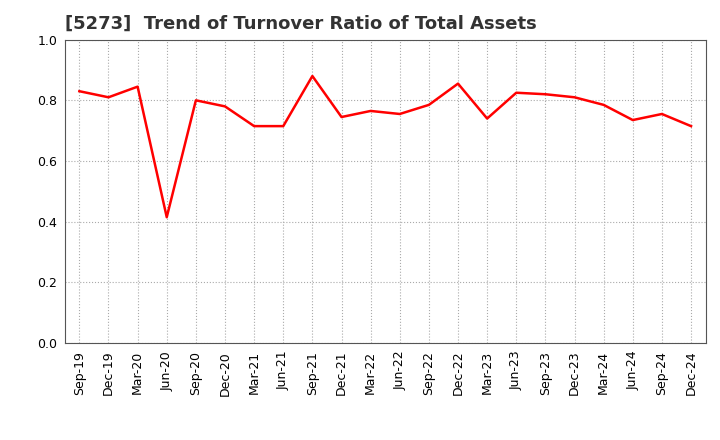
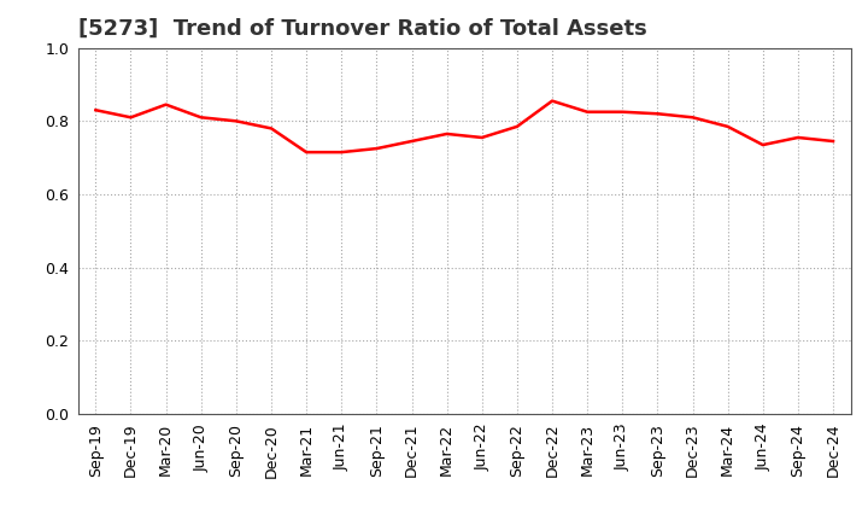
Jun-20: 0.415 -> 0.810
Sep-21: 0.880 -> 0.725
Mar-23: 0.740 -> 0.825
Dec-24: 0.715 -> 0.745
